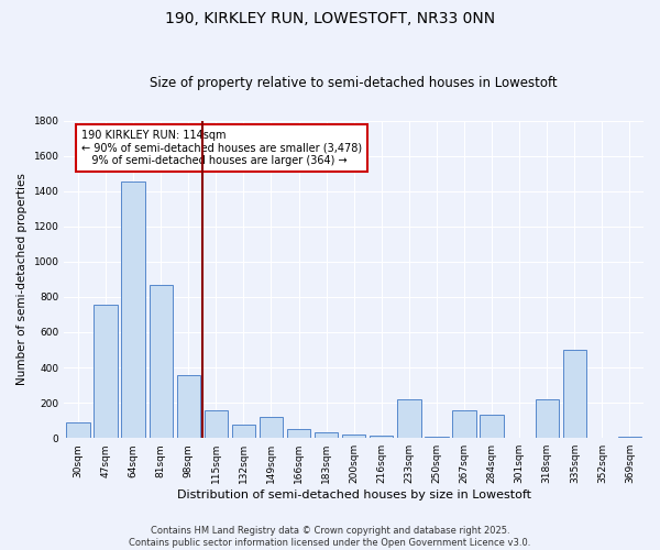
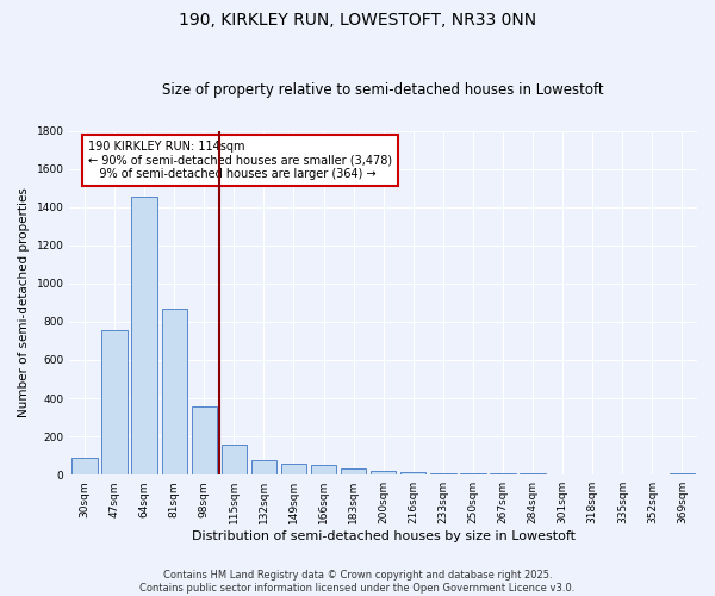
149sqm: 120 -> 60
233sqm: 220 -> 10
267sqm: 160 -> 0
284sqm: 130 -> 0
318sqm: 220 -> 0
335sqm: 500 -> 0
